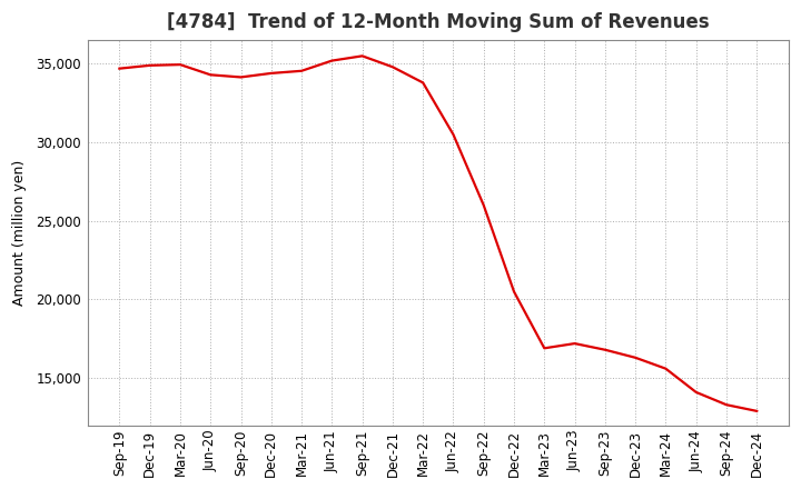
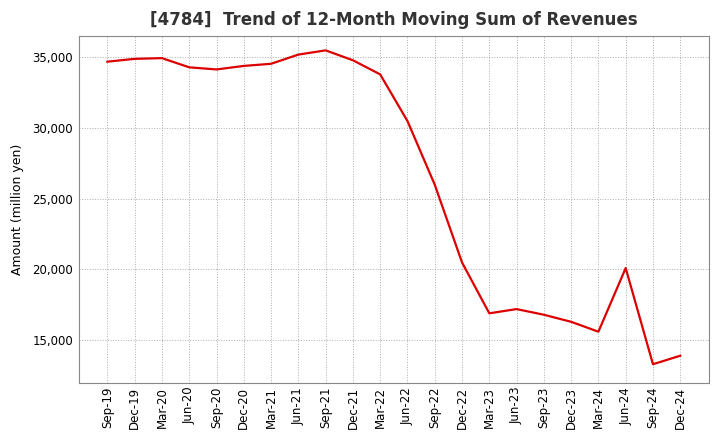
Jun-24: 14,100 -> 20,100
Dec-24: 12,900 -> 13,900
